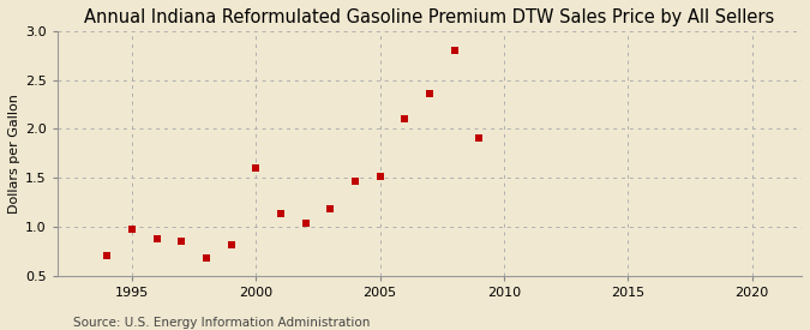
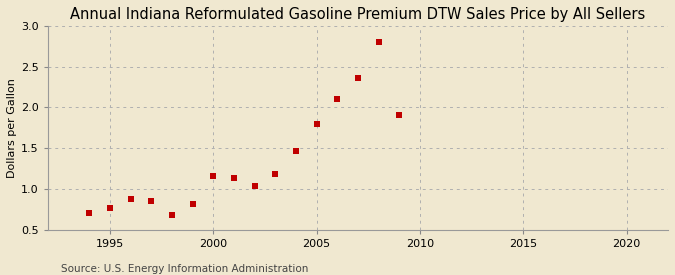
1995: 0.98 -> 0.77
2000: 1.60 -> 1.16
2005: 1.52 -> 1.80
